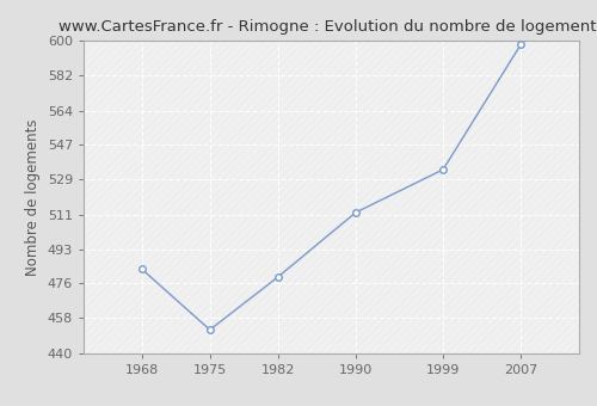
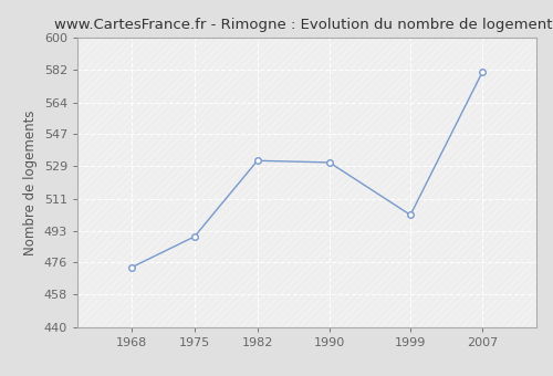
1968: 483 -> 473
1975: 452 -> 490
1982: 479 -> 532
1990: 512 -> 531
1999: 534 -> 502
2007: 598 -> 581
